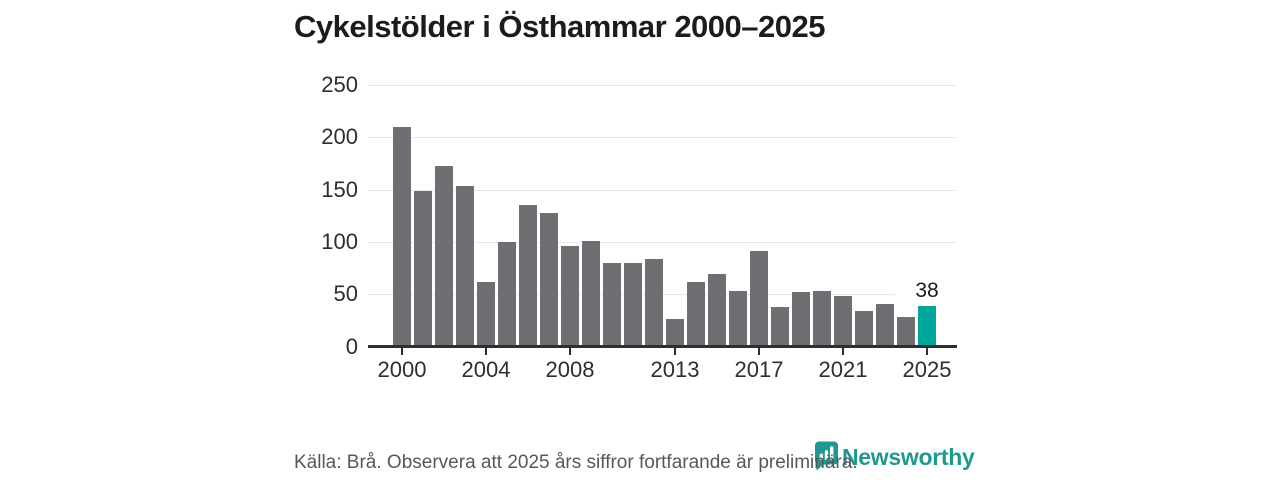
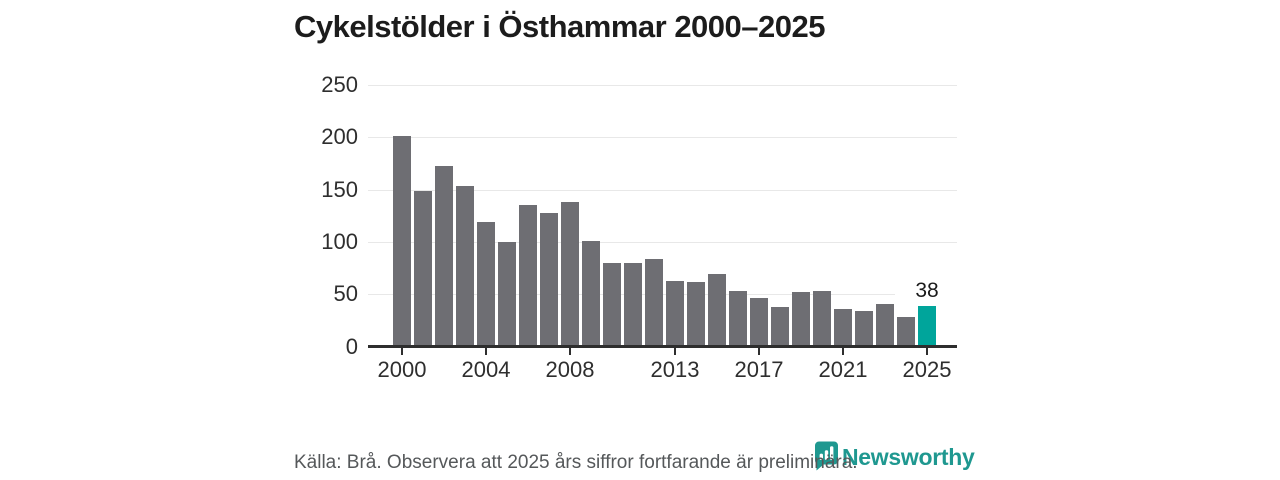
2000: 209 -> 201
2004: 61 -> 119
2008: 96 -> 138
2013: 26 -> 62
2017: 91 -> 46
2021: 48 -> 35
